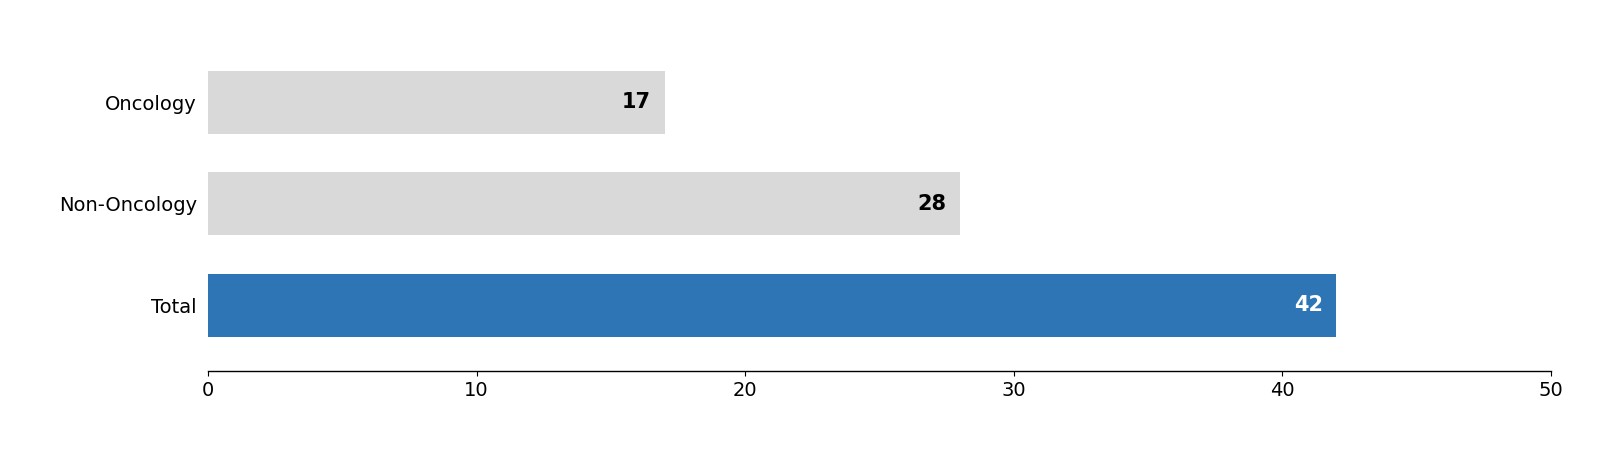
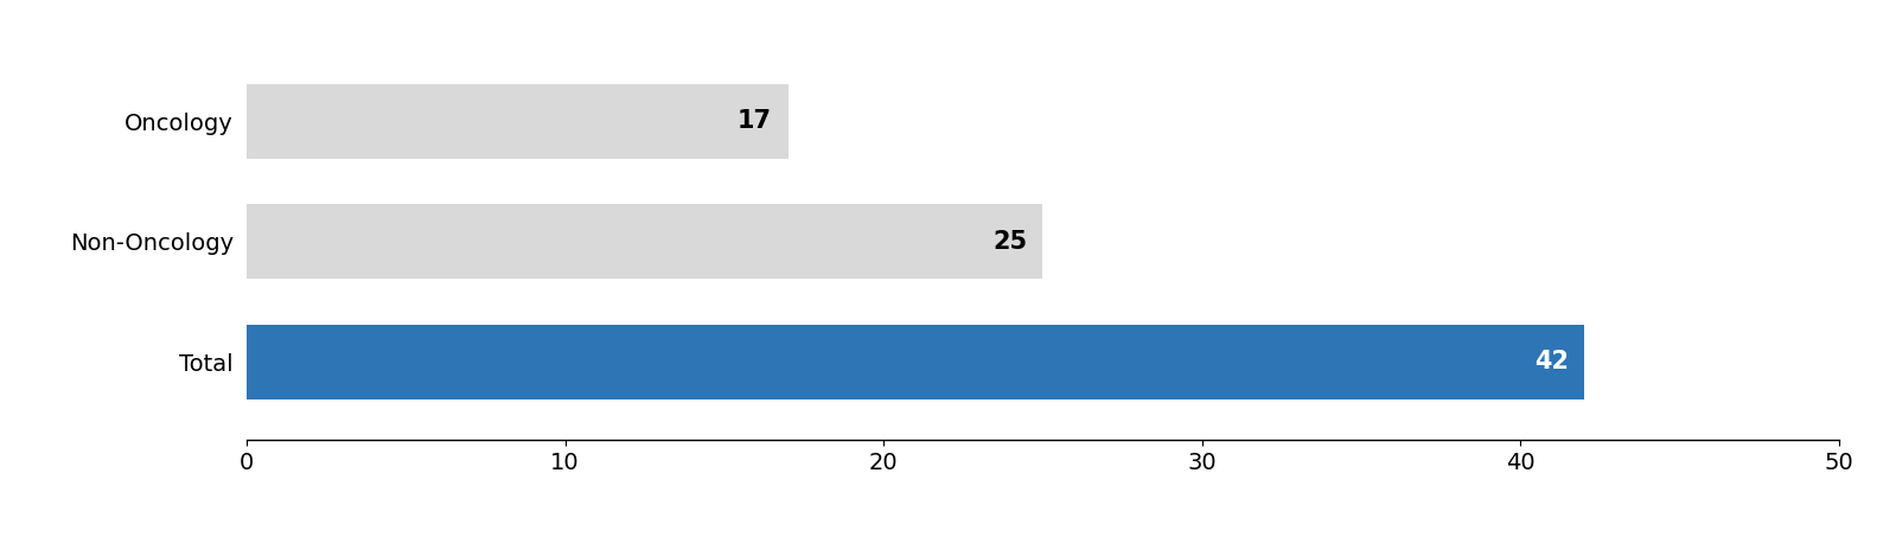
Non-Oncology: 28 -> 25
